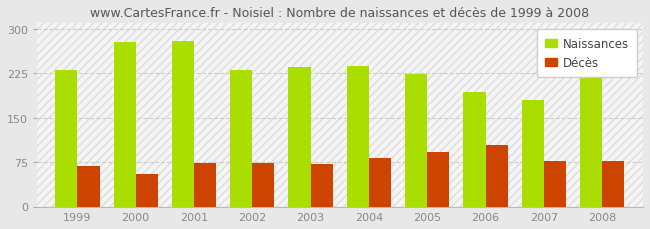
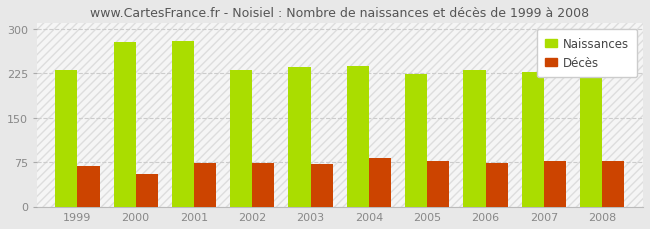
Décès/2005: 92 -> 76
Naissances/2006: 194 -> 230
Décès/2006: 104 -> 74
Naissances/2007: 180 -> 227
